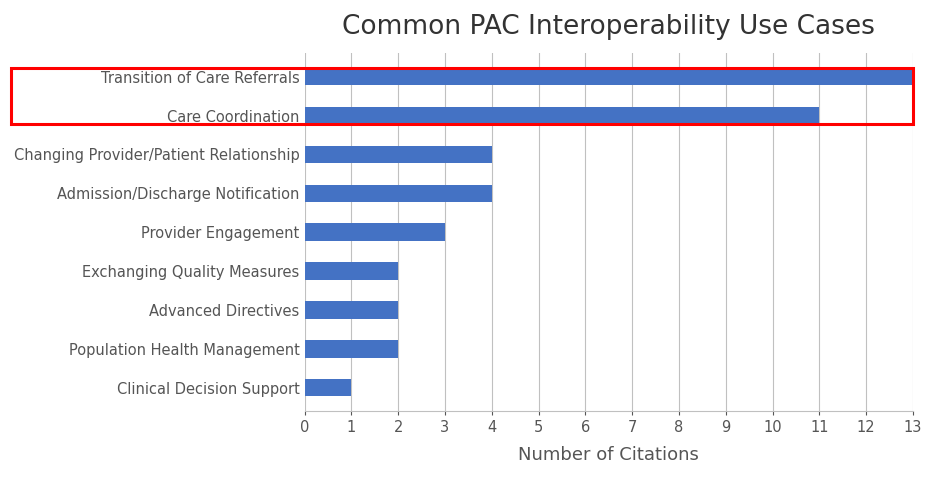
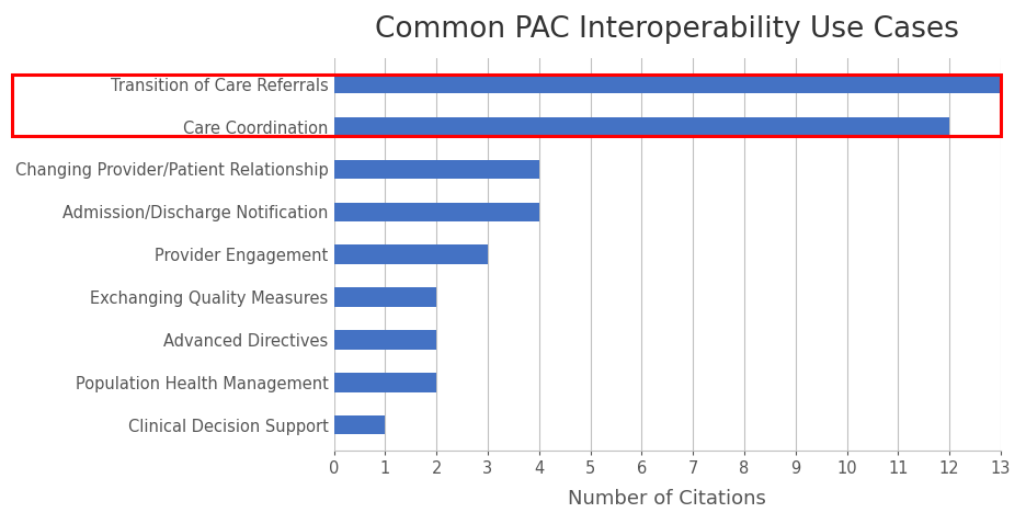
Care Coordination: 11 -> 12
